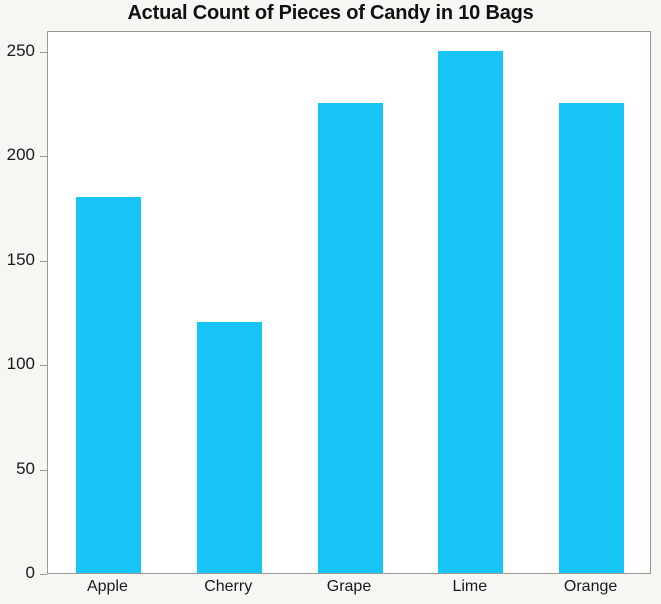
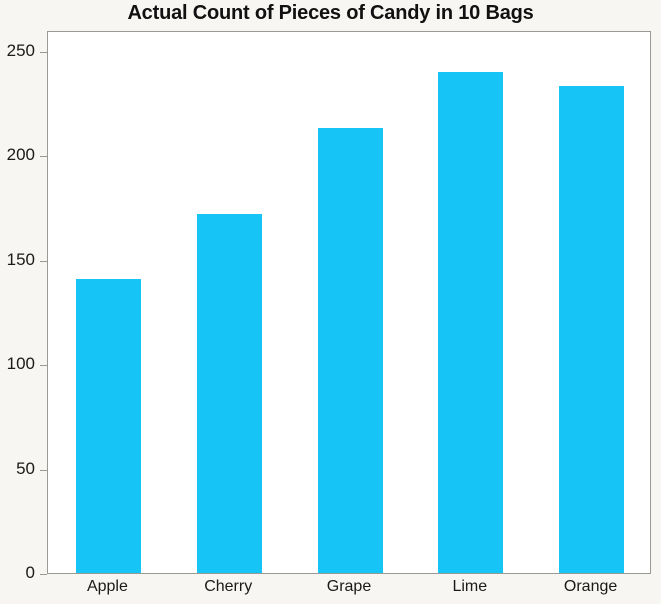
Apple: 180 -> 141
Cherry: 120 -> 172
Grape: 225 -> 213
Lime: 250 -> 240
Orange: 225 -> 233
